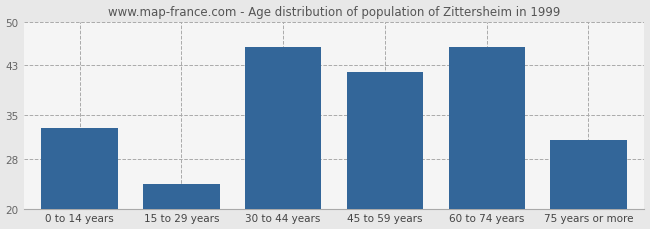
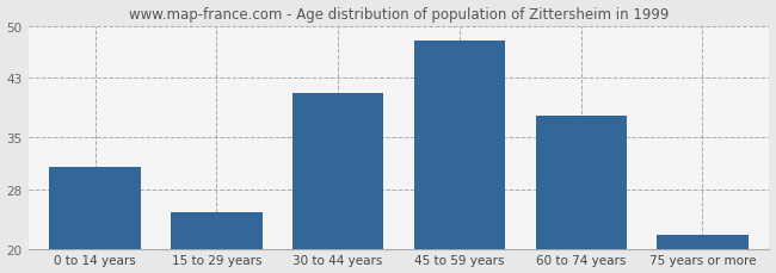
0 to 14 years: 33 -> 31
15 to 29 years: 24 -> 25
30 to 44 years: 46 -> 41
45 to 59 years: 42 -> 48
60 to 74 years: 46 -> 38
75 years or more: 31 -> 22
